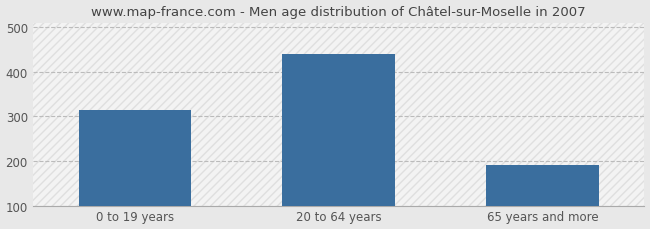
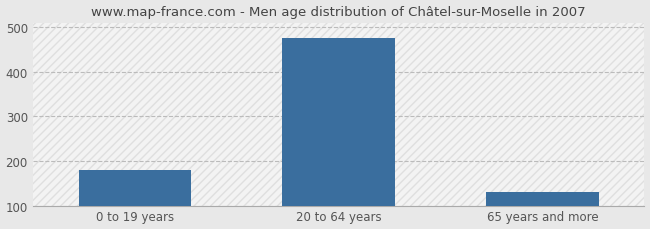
0 to 19 years: 315 -> 180
20 to 64 years: 440 -> 475
65 years and more: 190 -> 130
